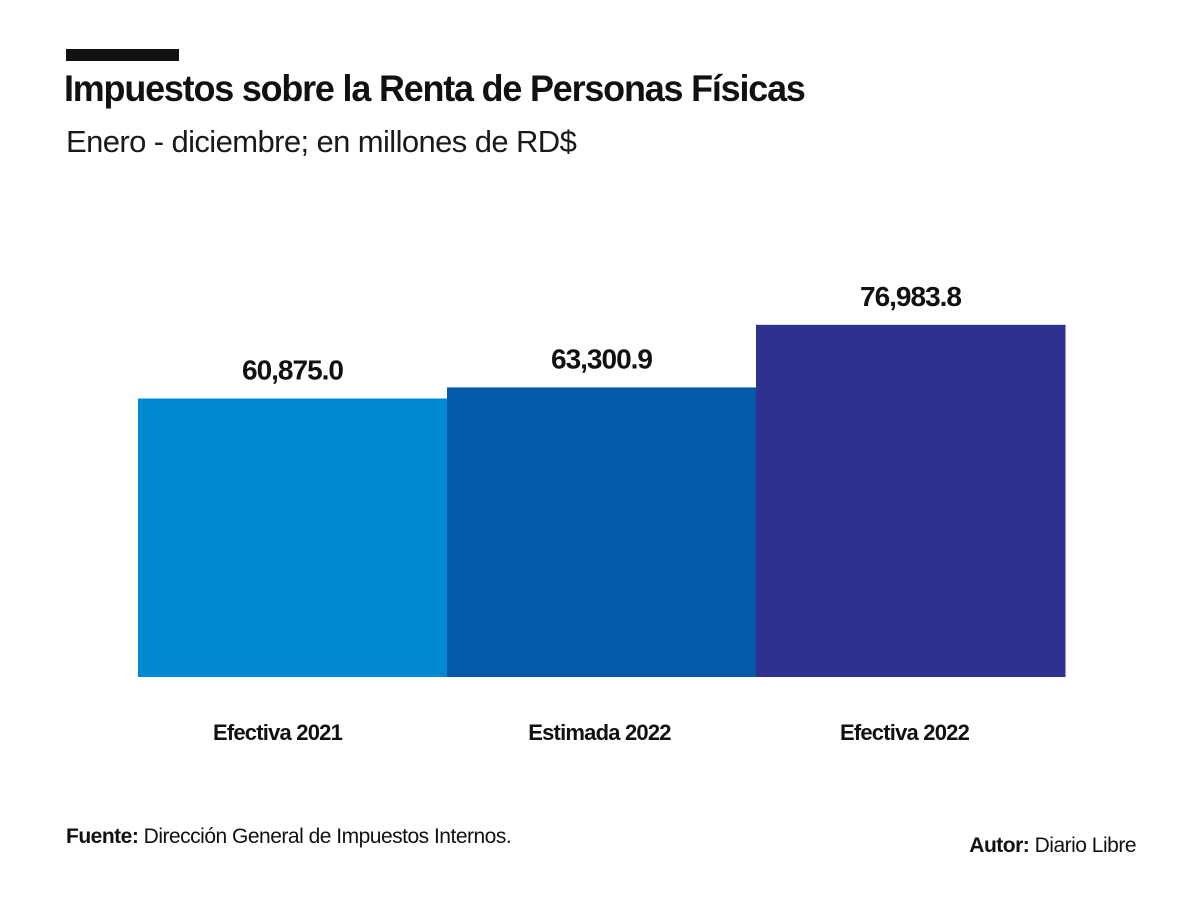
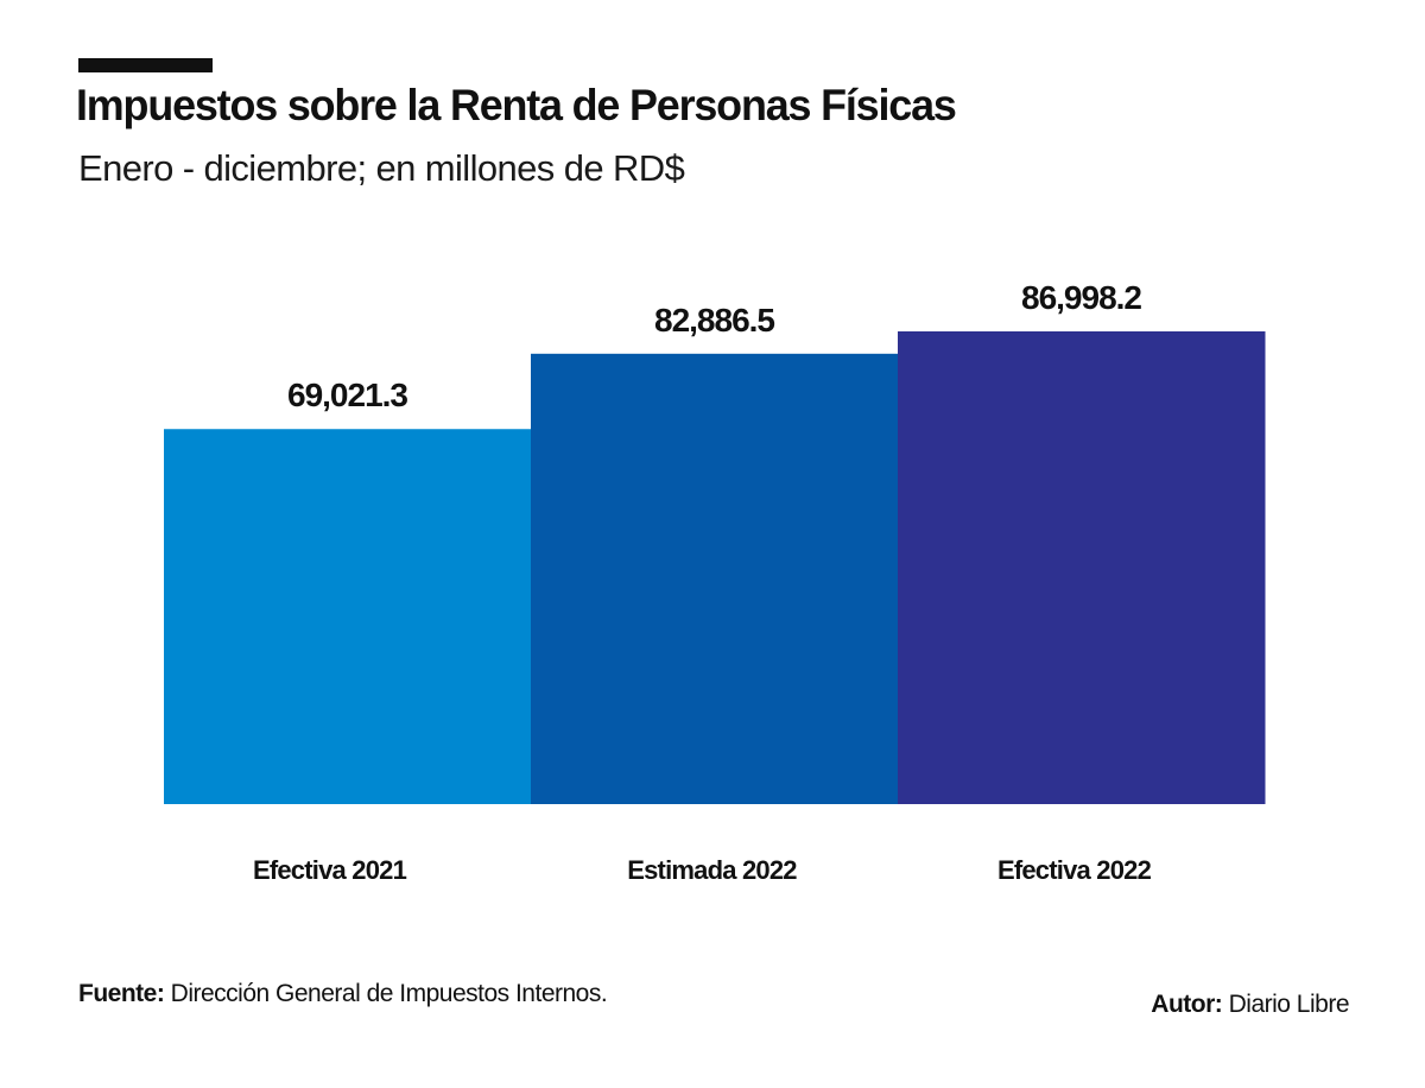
Efectiva 2021: 60,875.0 -> 69,021.3
Estimada 2022: 63,300.9 -> 82,886.5
Efectiva 2022: 76,983.8 -> 86,998.2
